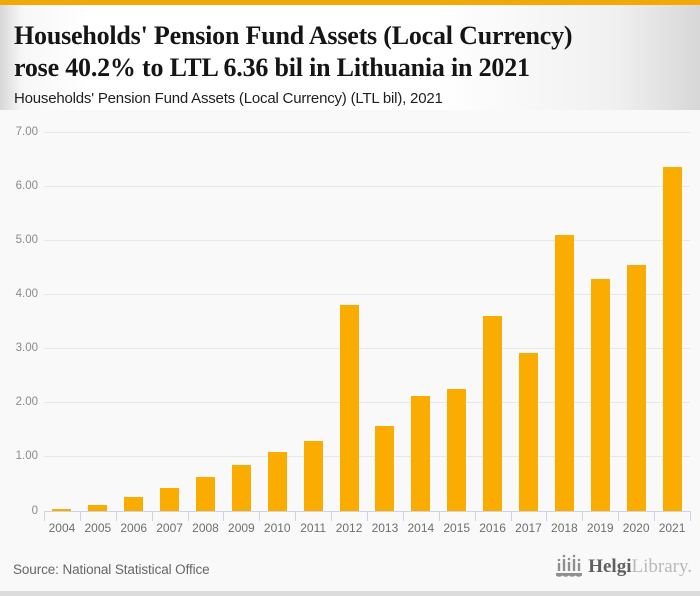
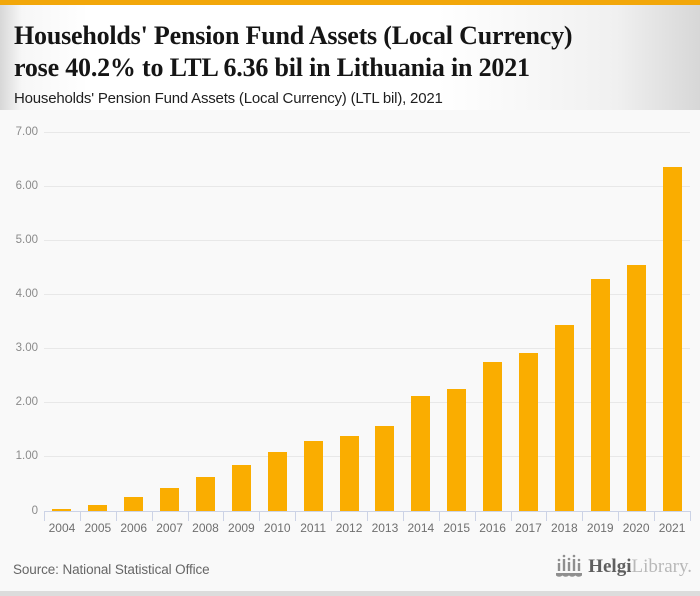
2012: 3.8 -> 1.4
2016: 3.6 -> 2.8
2018: 5.1 -> 3.4
